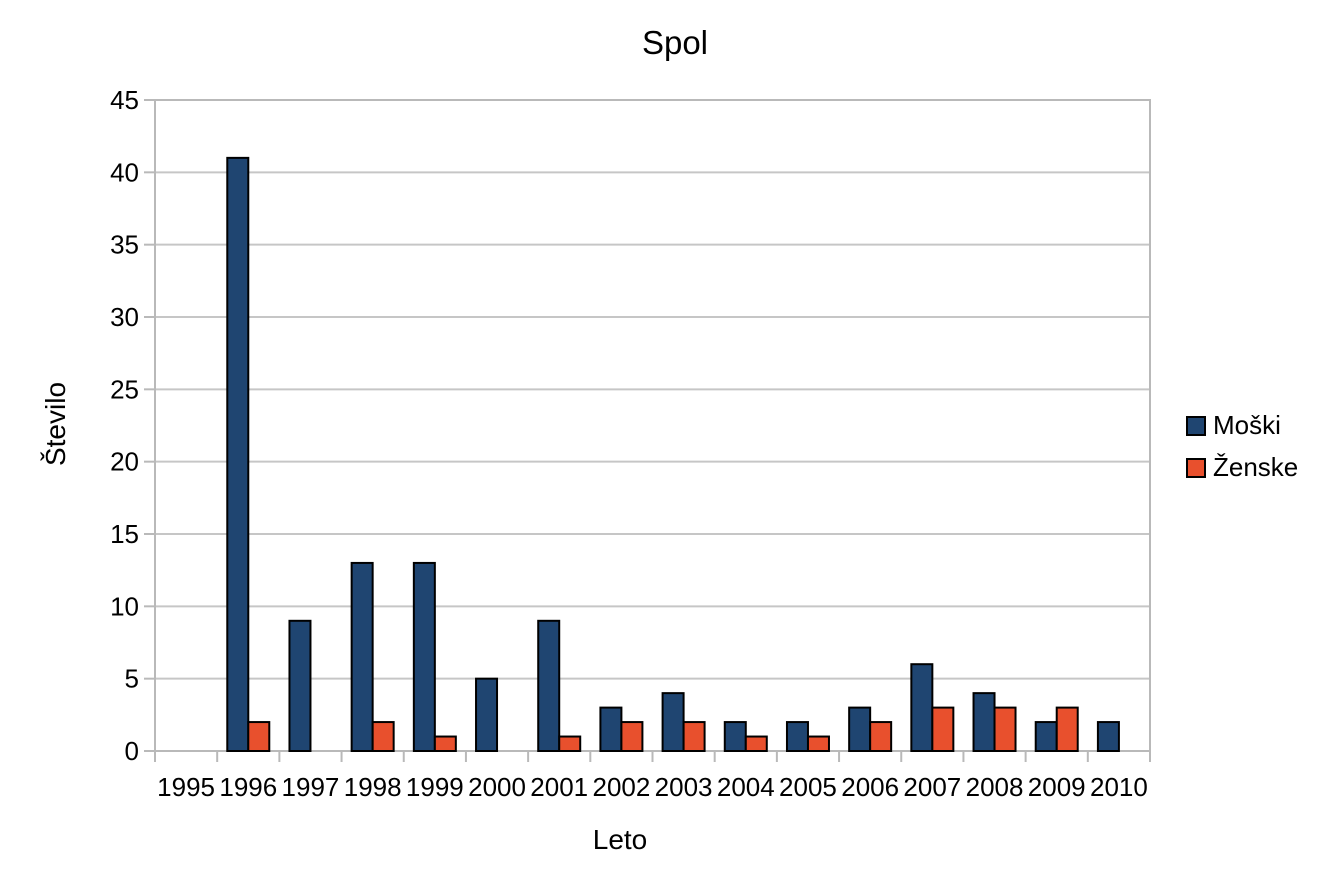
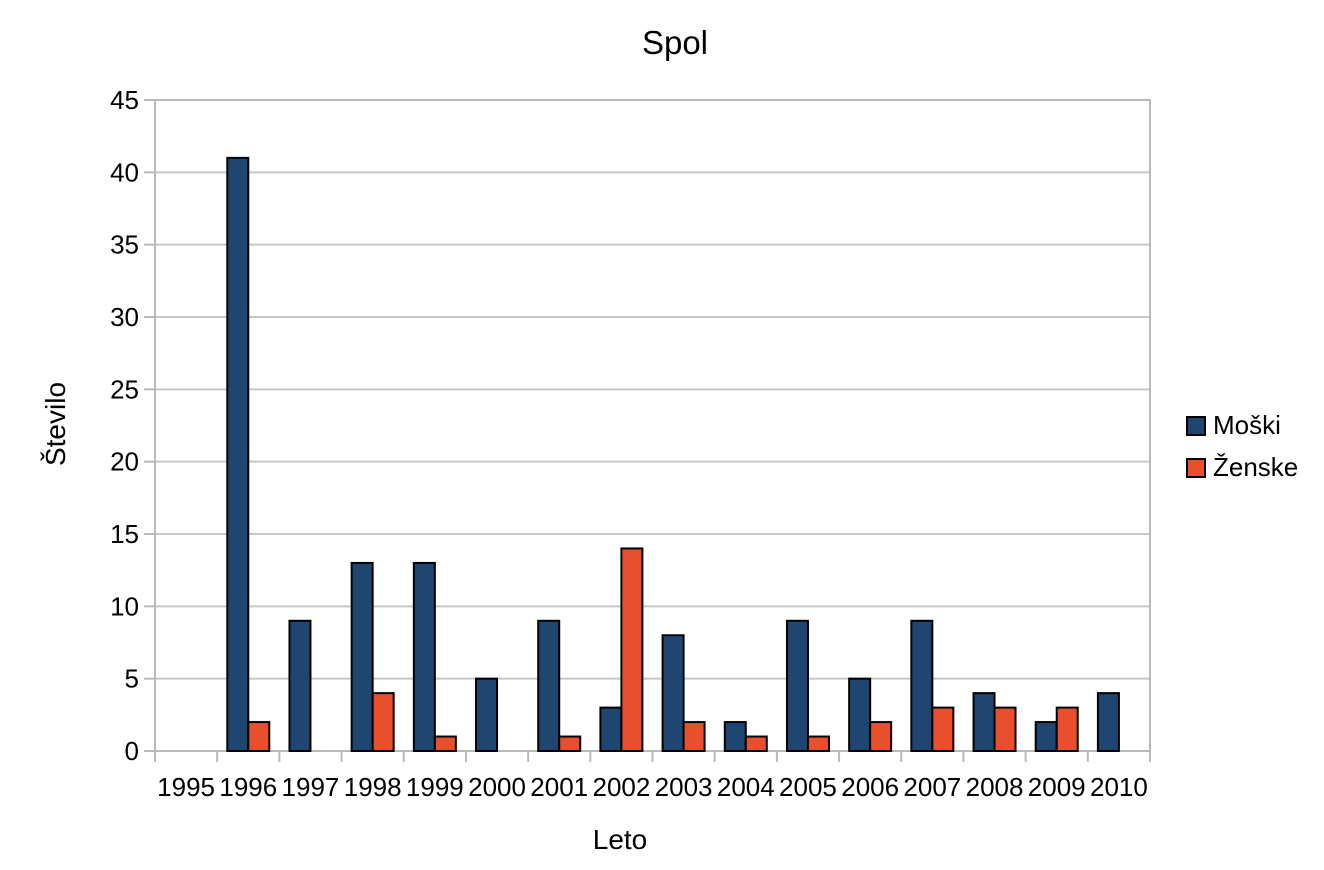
Ženske/1998: 2 -> 4
Ženske/2002: 2 -> 14
Moški/2003: 4 -> 8
Moški/2005: 2 -> 9
Moški/2006: 3 -> 5
Moški/2007: 6 -> 9
Moški/2010: 2 -> 4
